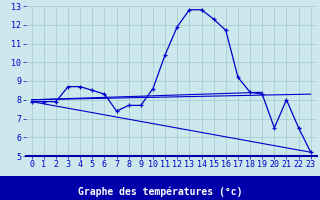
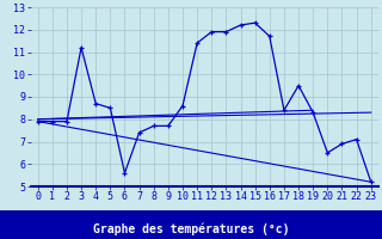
3: 8.7 -> 11.2
6: 8.3 -> 5.6
11: 10.4 -> 11.4
13: 12.8 -> 11.9
14: 12.8 -> 12.2
17: 9.2 -> 8.4
18: 8.4 -> 9.5
21: 8.0 -> 6.9
22: 6.5 -> 7.1
